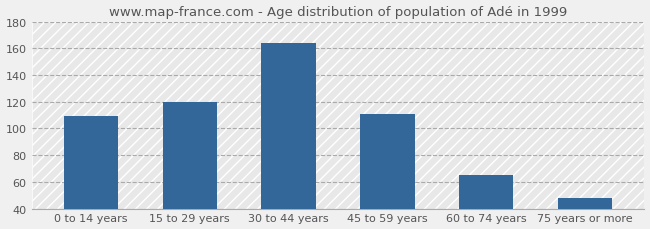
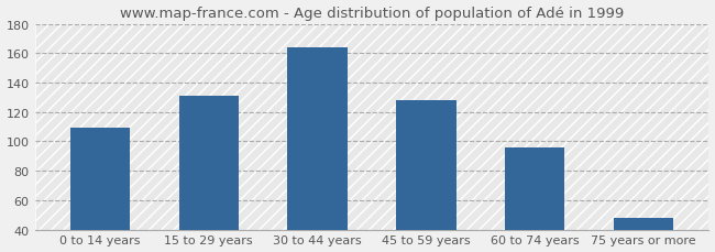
15 to 29 years: 120 -> 131
45 to 59 years: 111 -> 128
60 to 74 years: 65 -> 96
